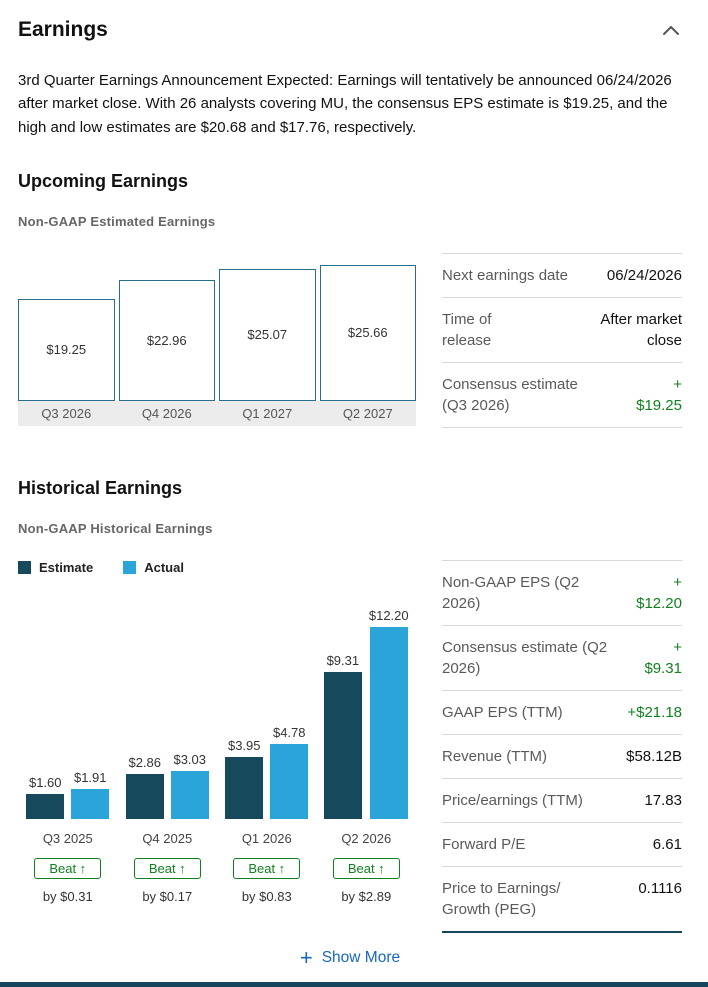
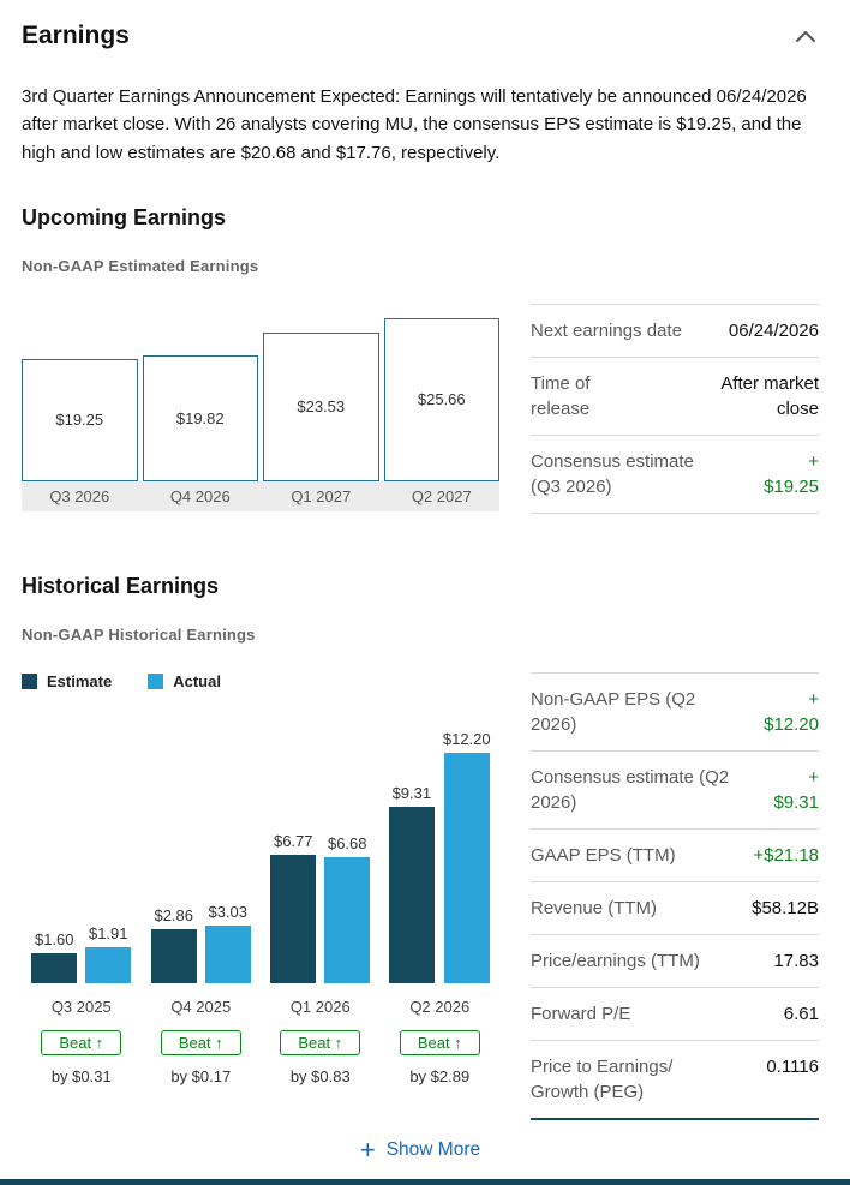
Non-GAAP Estimated Earnings/Q4 2026: $22.96 -> $19.82
Non-GAAP Estimated Earnings/Q1 2027: $25.07 -> $23.53
Non-GAAP Historical Earnings/Estimate/Q1 2026: $3.95 -> $6.77
Non-GAAP Historical Earnings/Actual/Q1 2026: $4.78 -> $6.68
